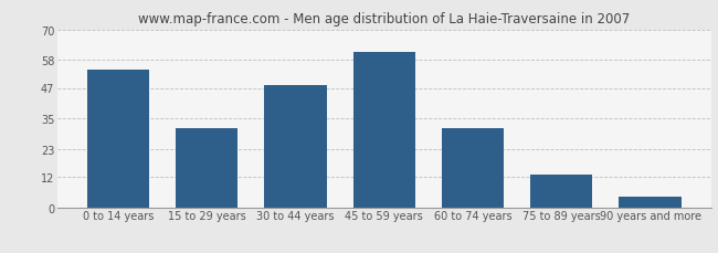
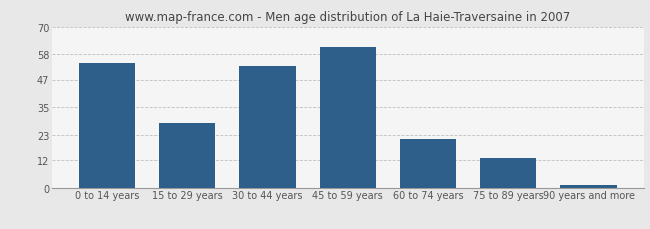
15 to 29 years: 31 -> 28
30 to 44 years: 48 -> 53
60 to 74 years: 31 -> 21
90 years and more: 4 -> 1
